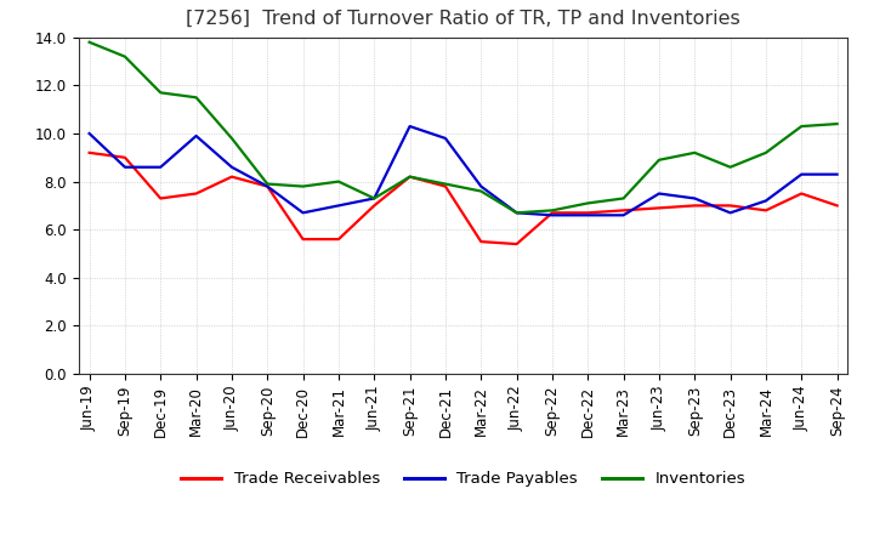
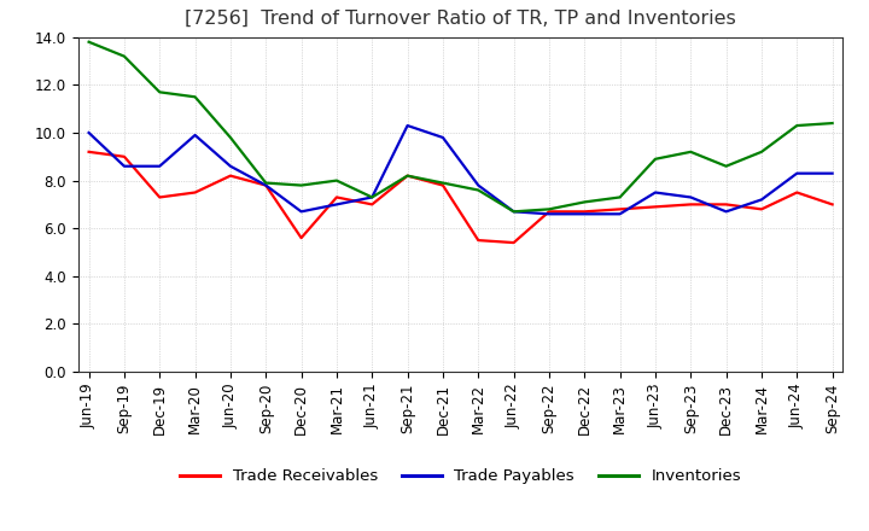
Trade Receivables/Mar-21: 5.6 -> 7.3
